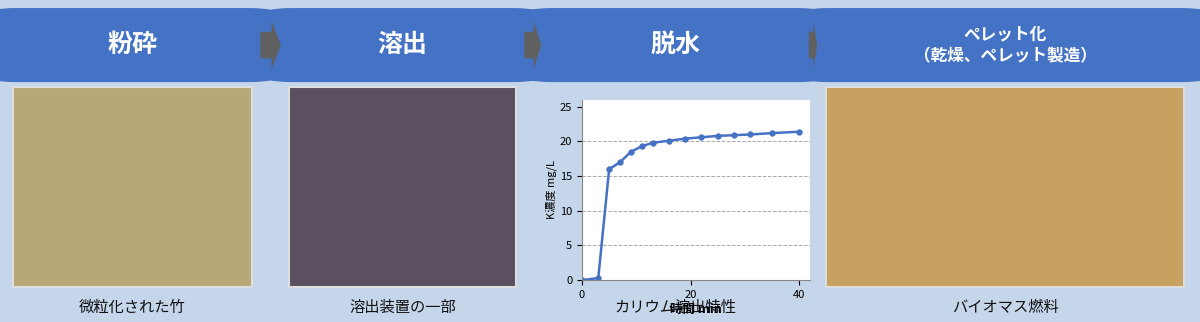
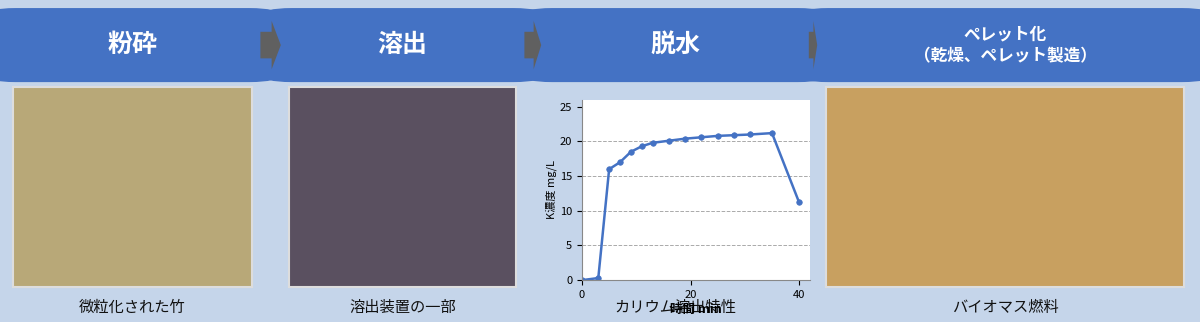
40: 21.4 -> 11.2
